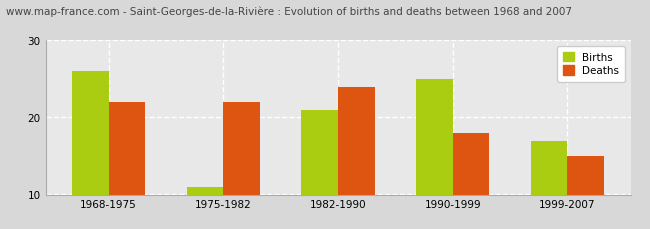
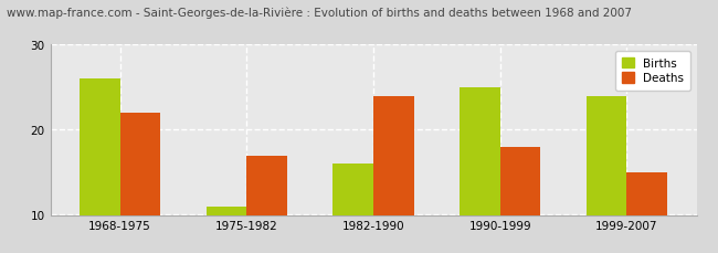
Deaths/1975-1982: 22 -> 17
Births/1982-1990: 21 -> 16
Births/1999-2007: 17 -> 24
